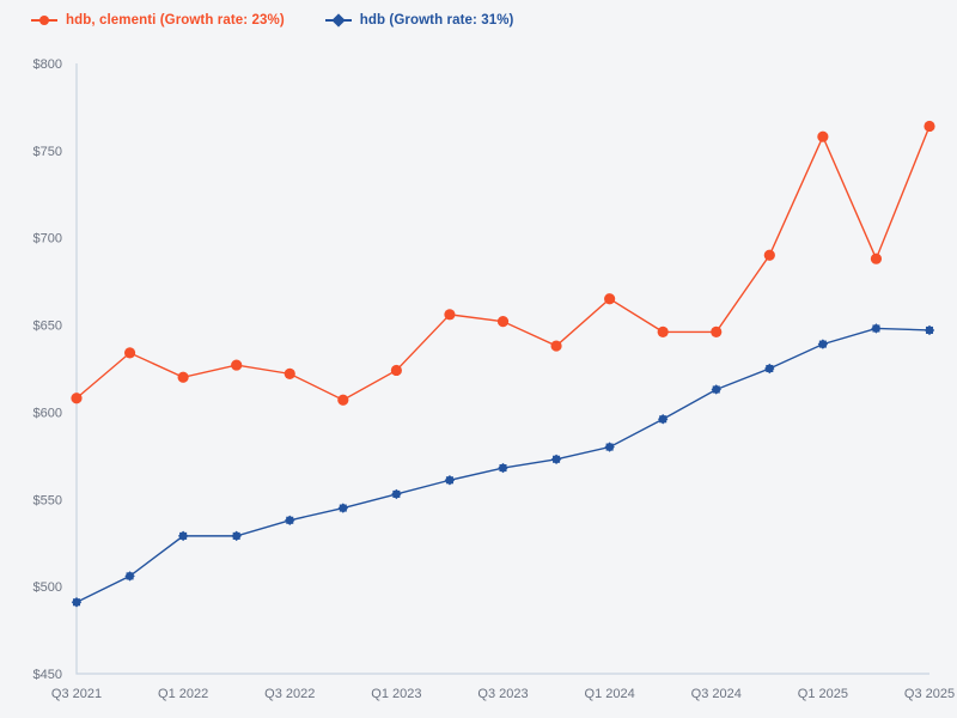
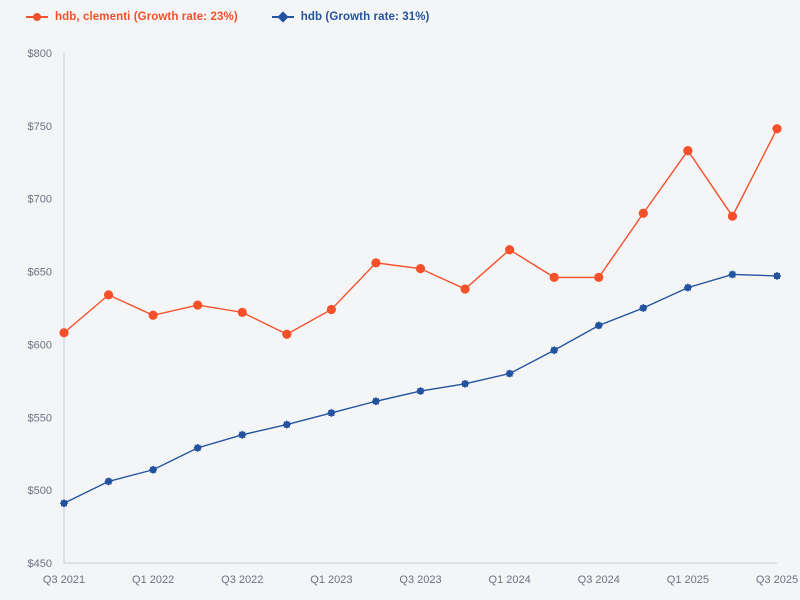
hdb (Growth rate: 31%)/Q1 2022: $529 -> $514
hdb, clementi (Growth rate: 23%)/Q1 2025: $758 -> $733
hdb, clementi (Growth rate: 23%)/Q3 2025: $764 -> $748
